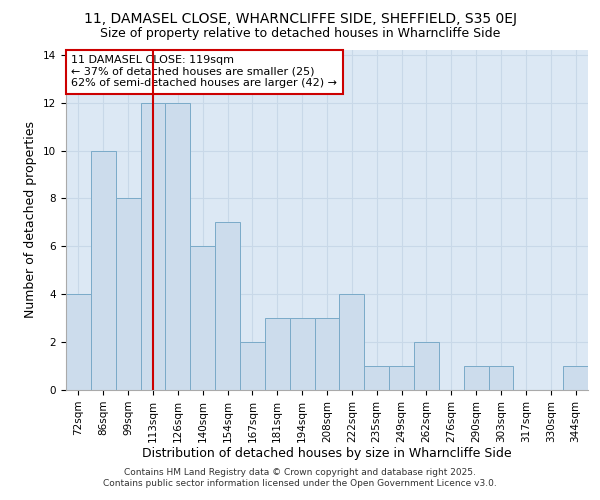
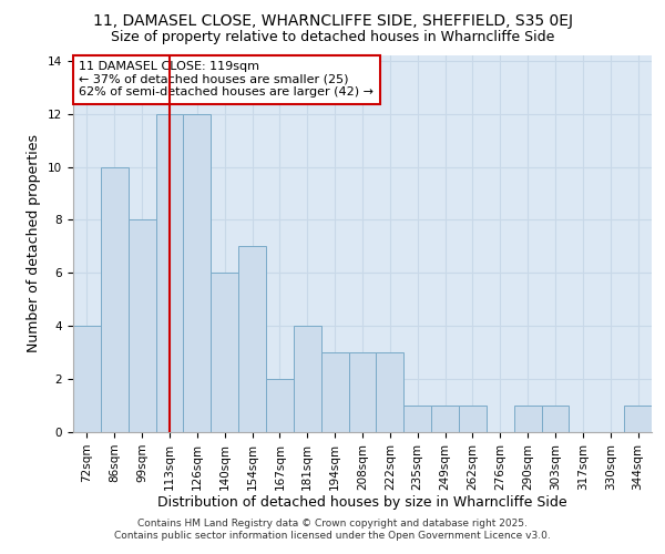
181sqm: 3 -> 4
222sqm: 4 -> 3
262sqm: 2 -> 1
